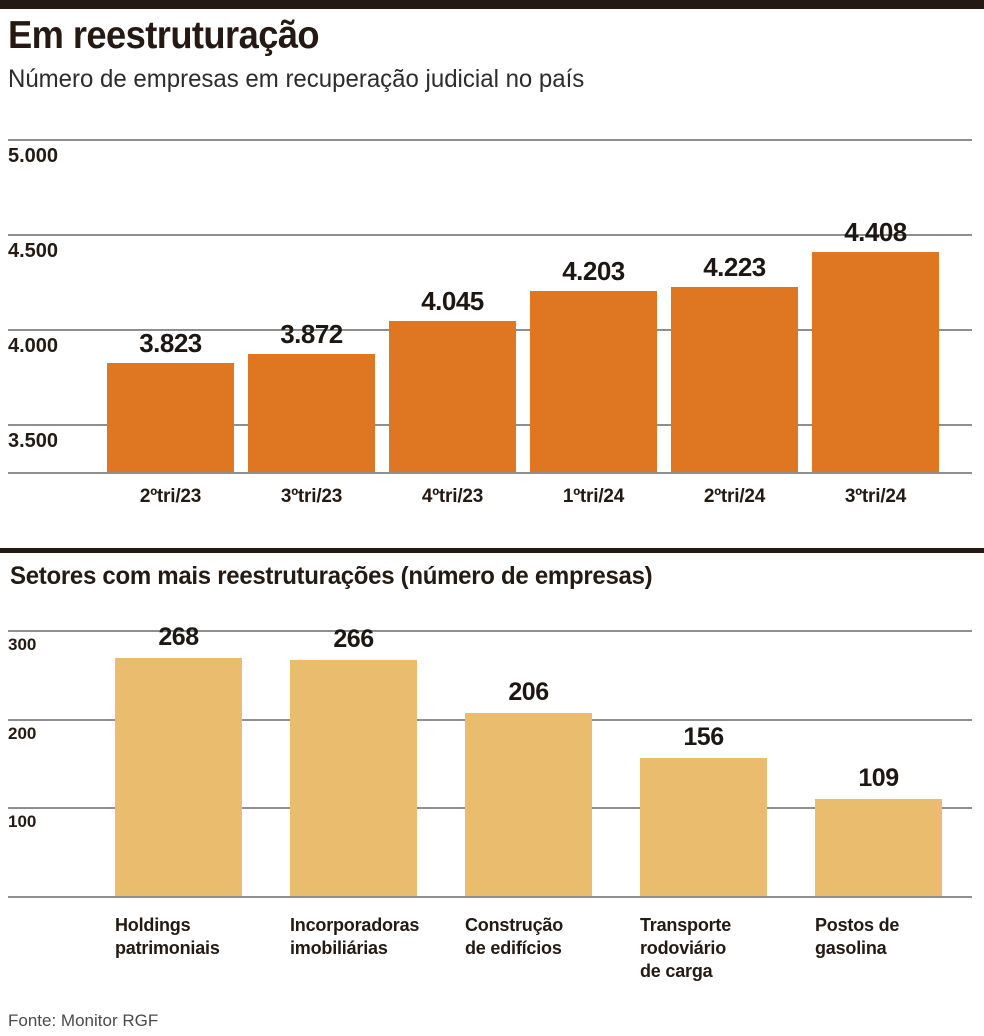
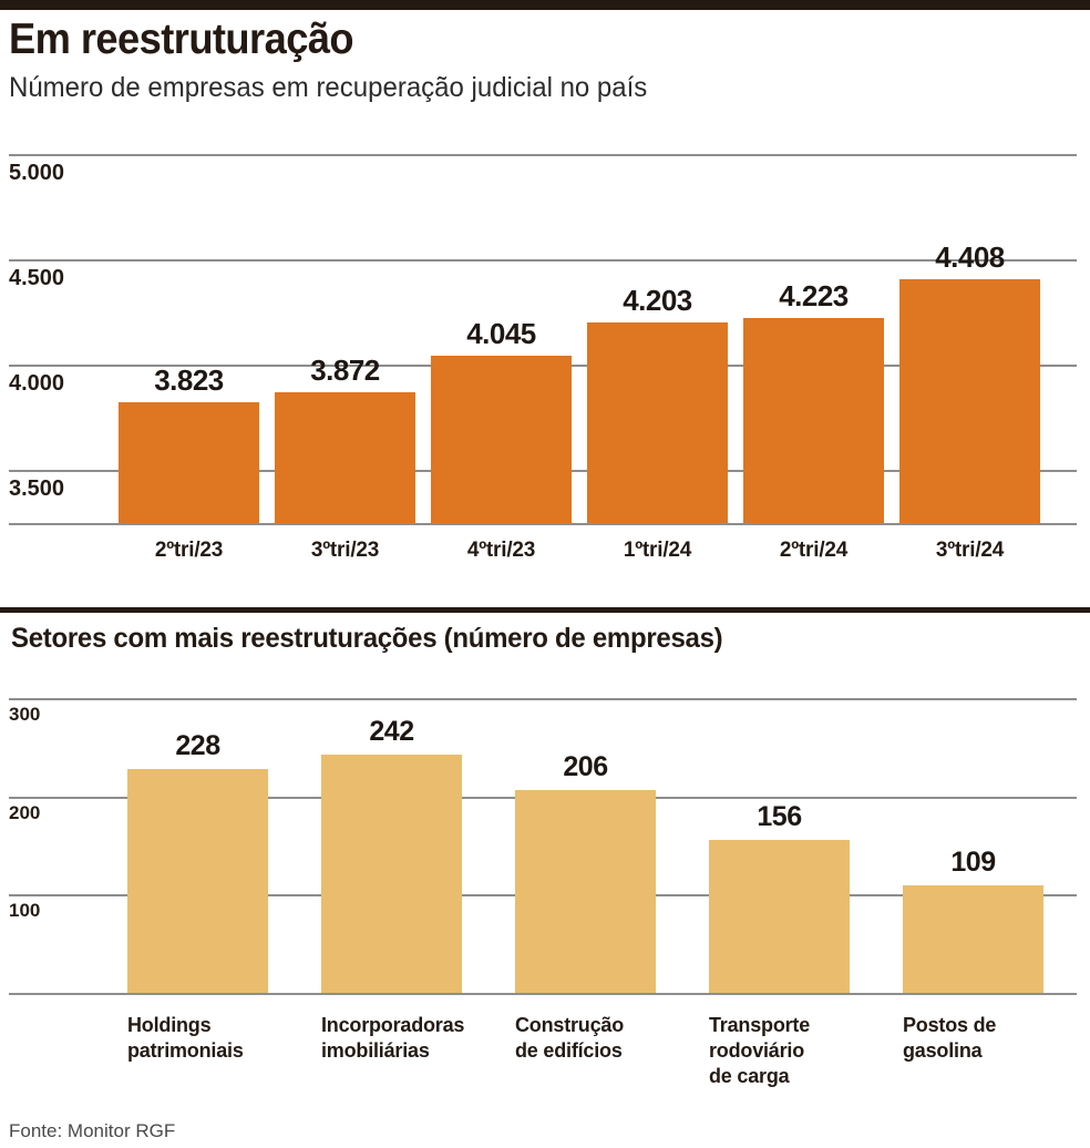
Setores com mais reestruturações (número de empresas)/Holdings patrimoniais: 268 -> 228
Setores com mais reestruturações (número de empresas)/Incorporadoras imobiliárias: 266 -> 242
